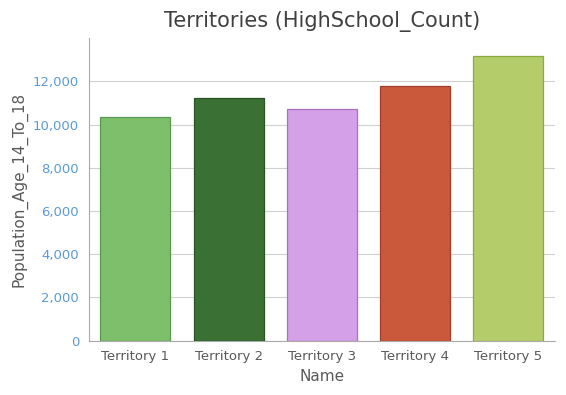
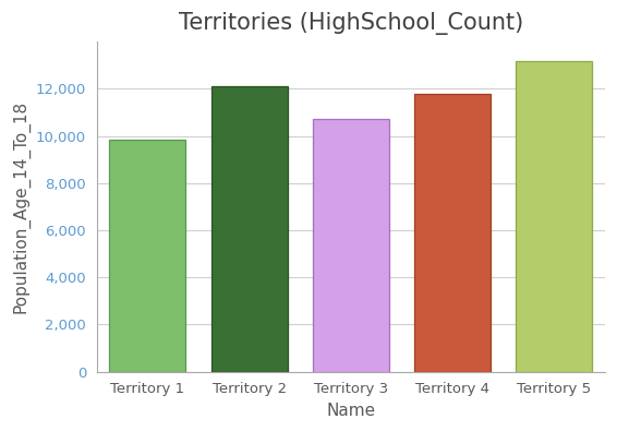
Territory 1: 10,350 -> 9,850
Territory 2: 11,250 -> 12,100
